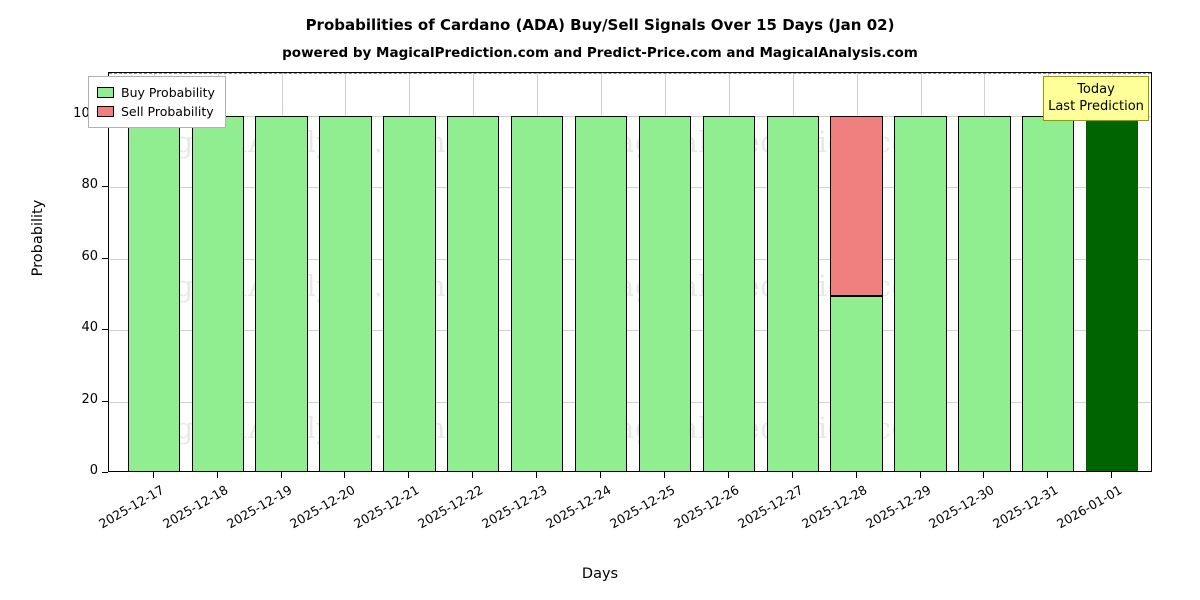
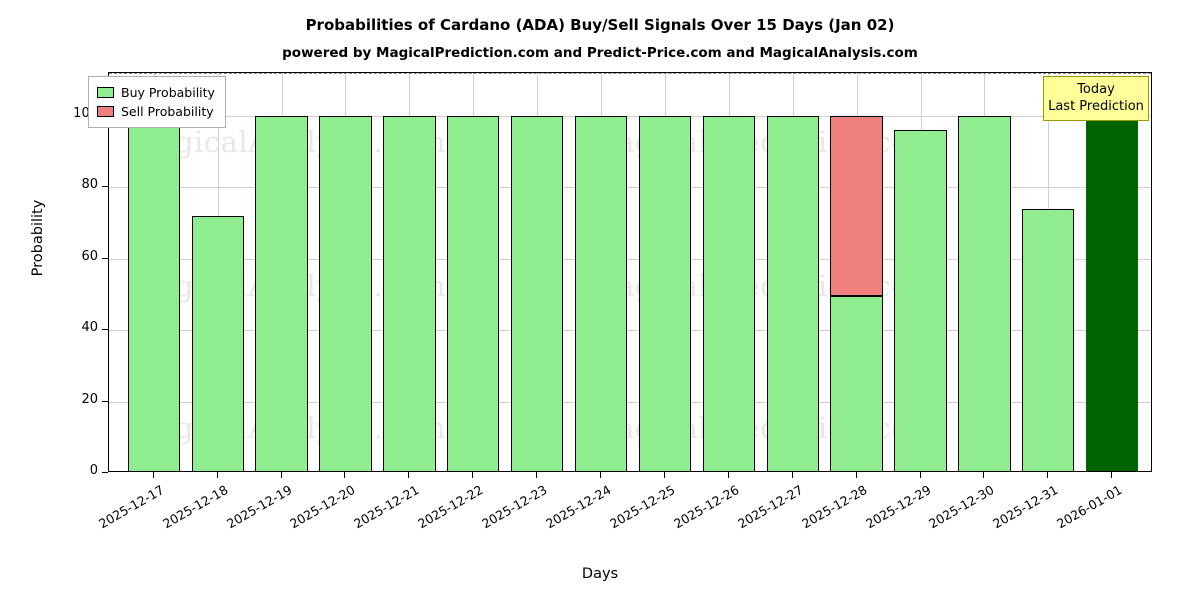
Buy Probability/2025-12-18: 100 -> 72
Buy Probability/2025-12-29: 100 -> 96
Buy Probability/2025-12-31: 100 -> 74
